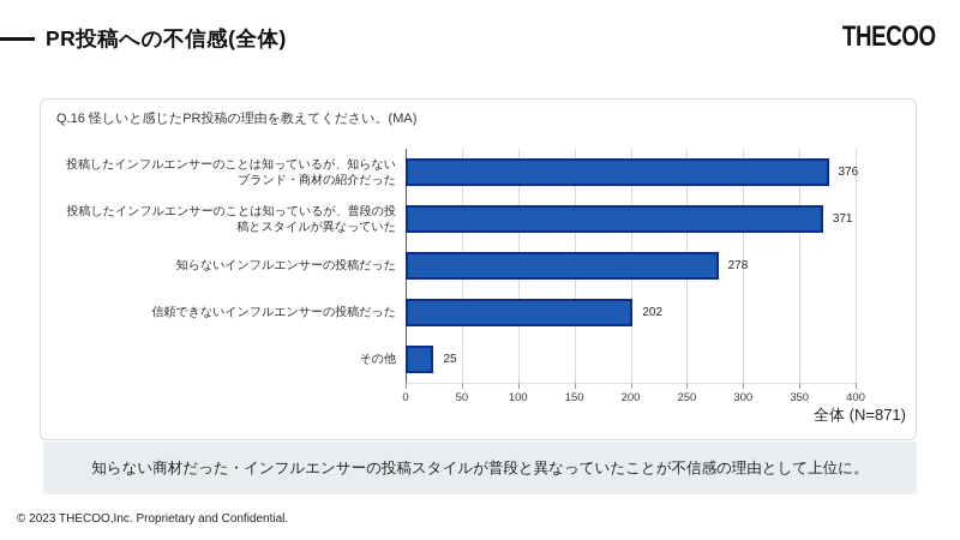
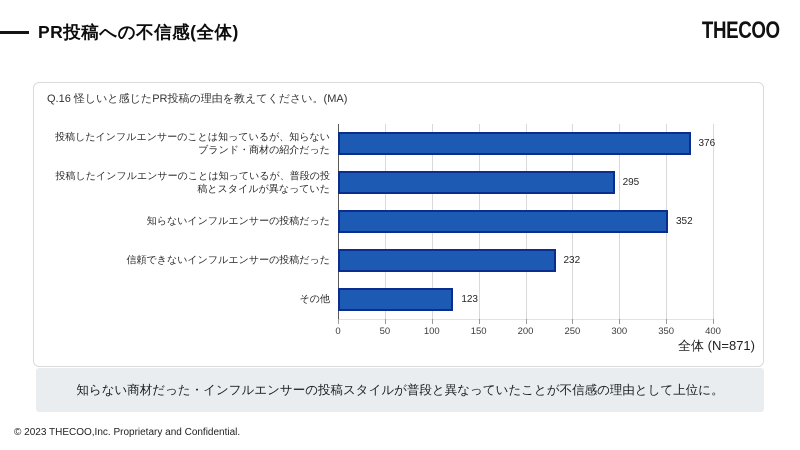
投稿したインフルエンサーのことは知っているが、普段の投稿とスタイルが異なっていた: 371 -> 295
知らないインフルエンサーの投稿だった: 278 -> 352
信頼できないインフルエンサーの投稿だった: 202 -> 232
その他: 25 -> 123
